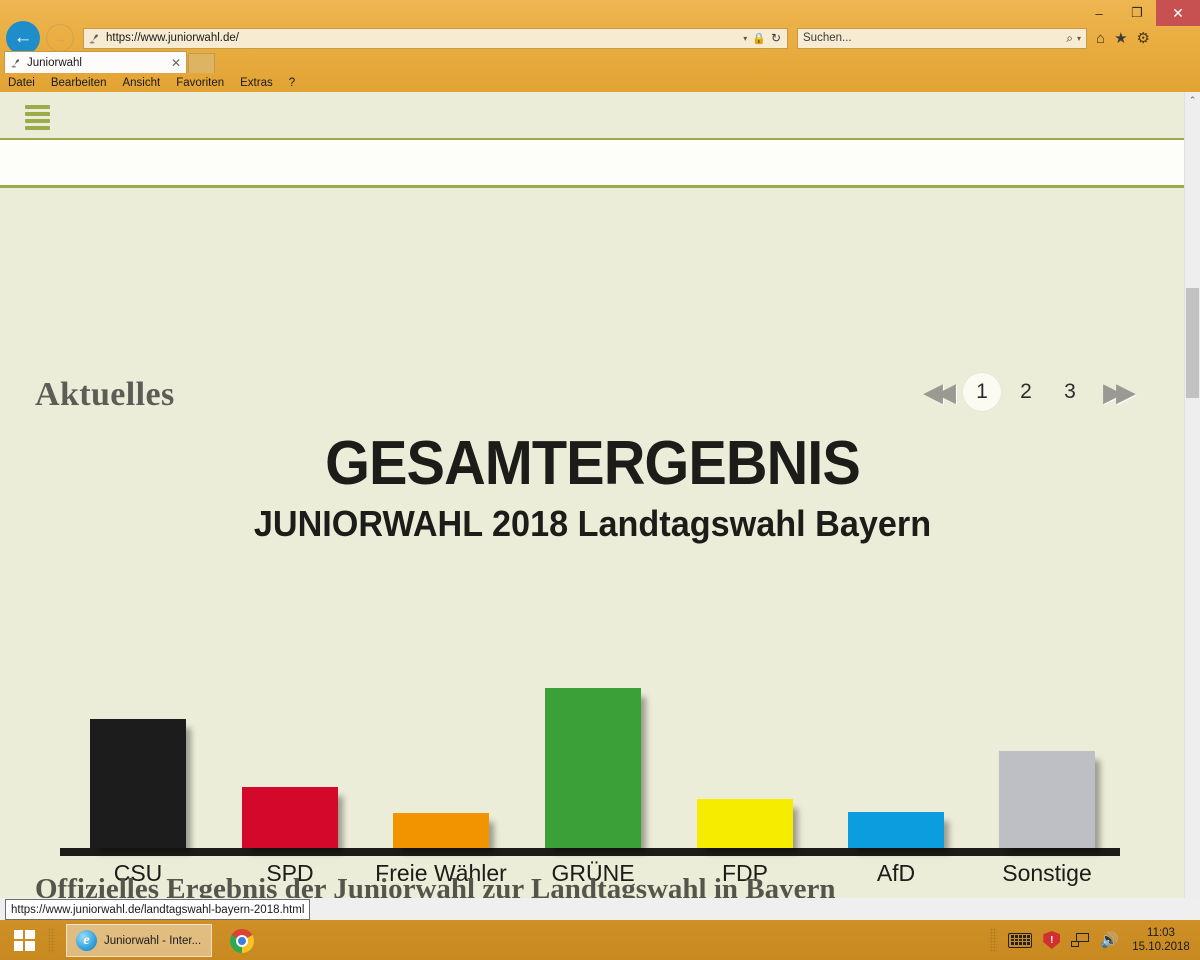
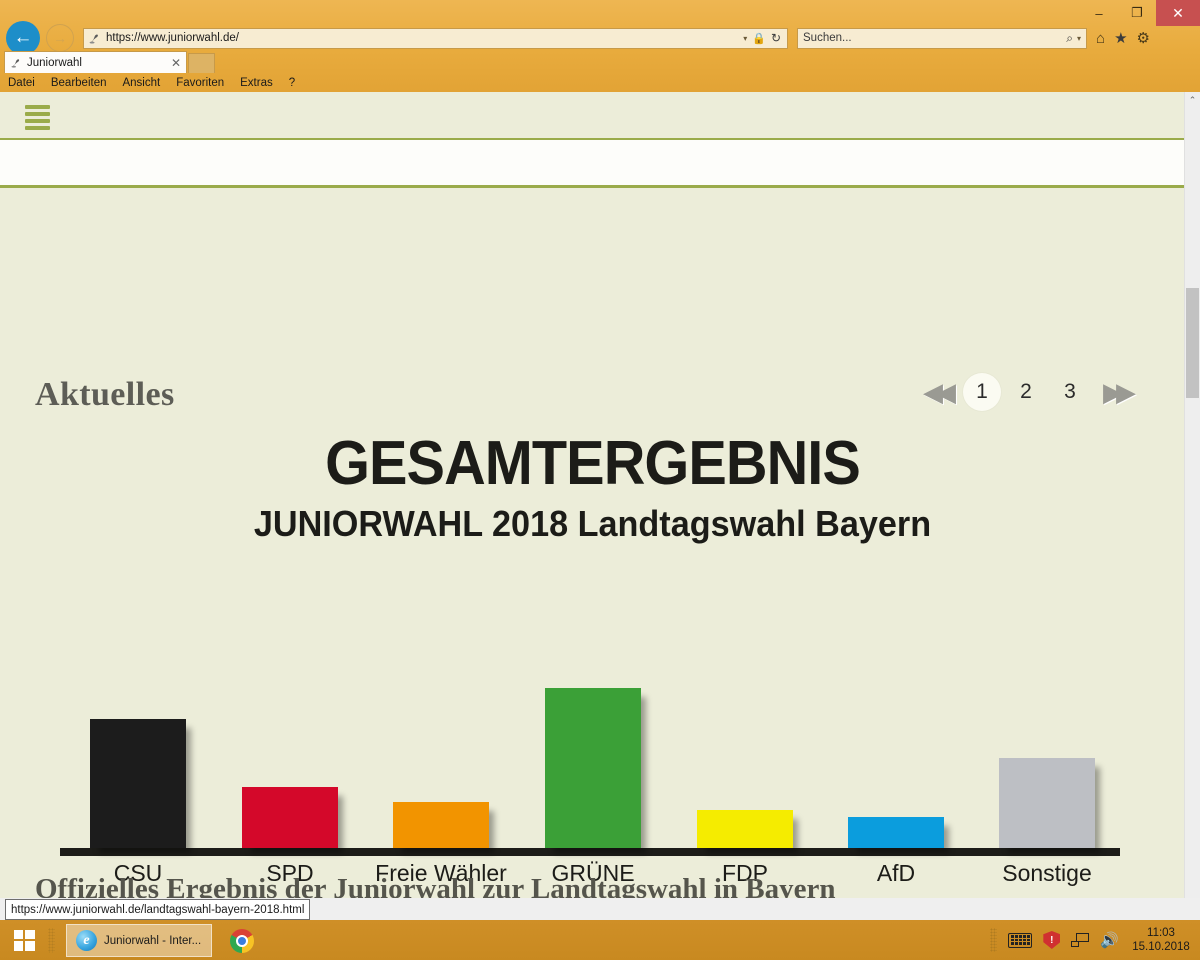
Freie Wähler: 6,2% -> 8,1%
FDP: 8,6% -> 6,7%
AfD: 6,3% -> 5,4%
Sonstige: 17,1% -> 15,8%
